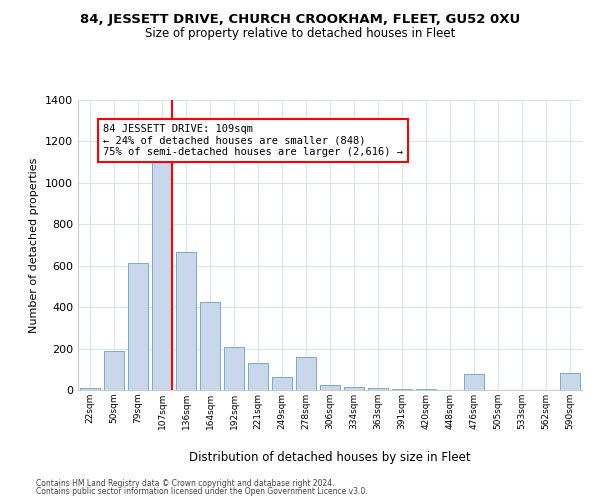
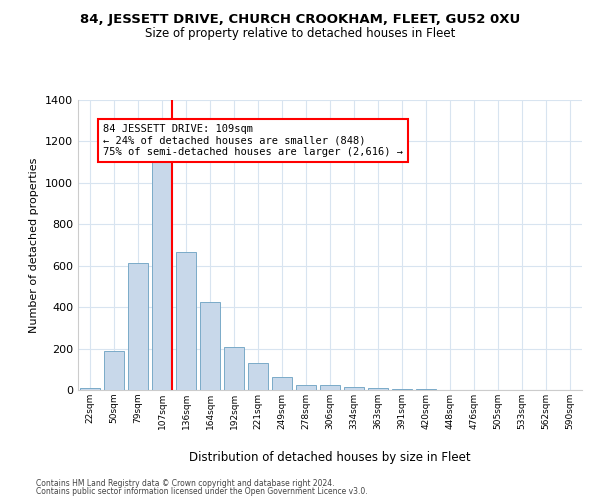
278sqm: 160 -> 25
476sqm: 75 -> 2
590sqm: 80 -> 1
